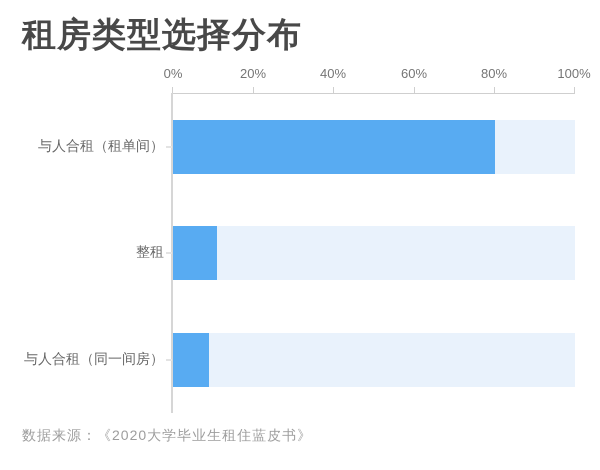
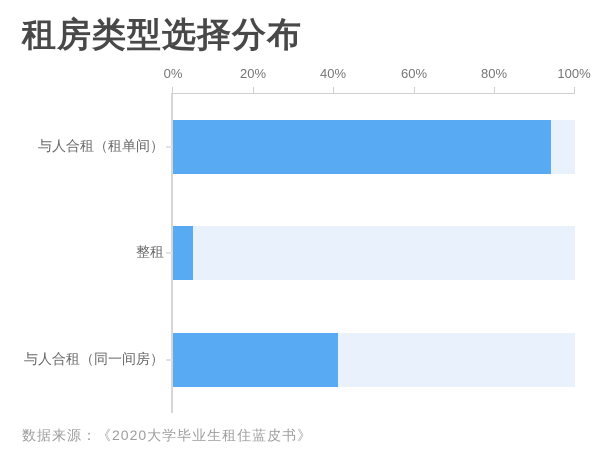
与人合租（租单间）: 80% -> 94%
整租: 11% -> 5%
与人合租（同一间房）: 9% -> 41%
